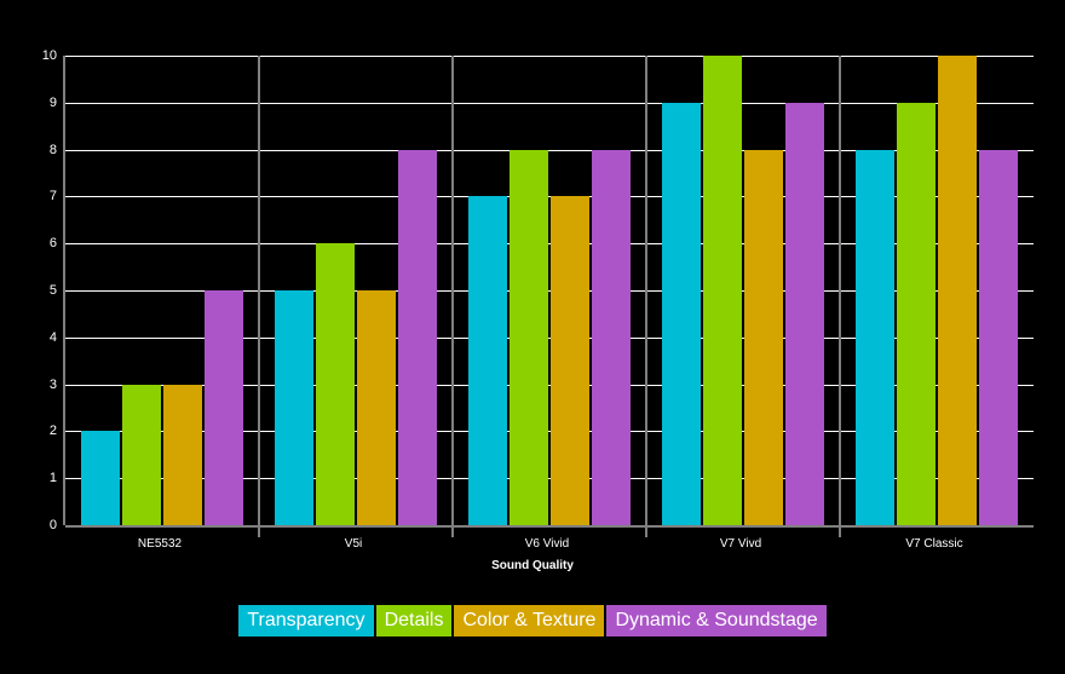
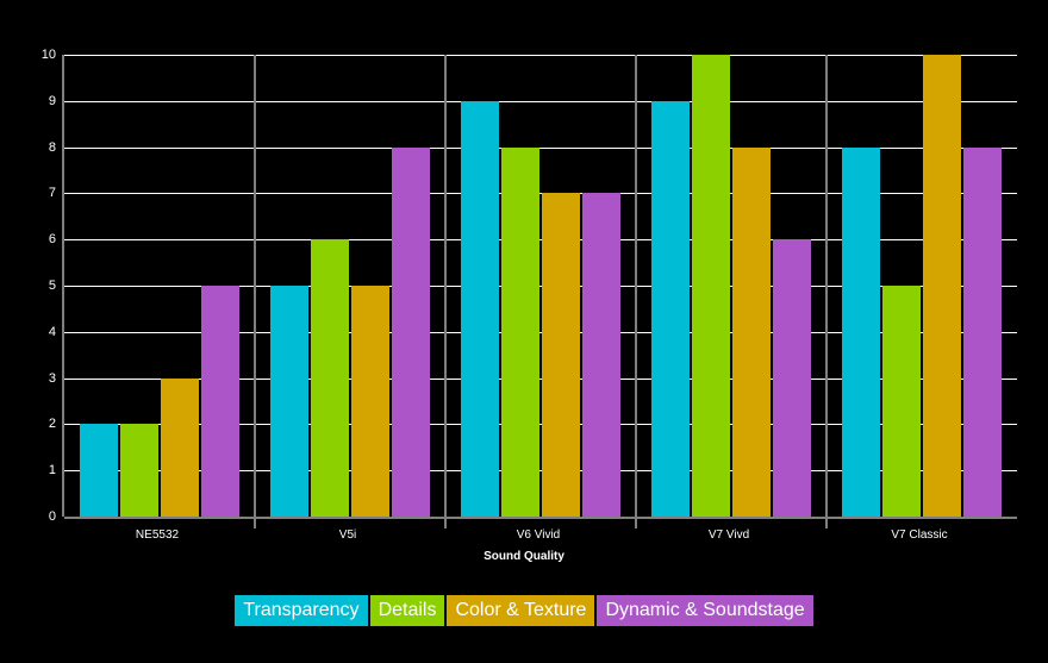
Details/NE5532: 3 -> 2
Transparency/V6 Vivid: 7 -> 9
Dynamic & Soundstage/V6 Vivid: 8 -> 7
Dynamic & Soundstage/V7 Vivd: 9 -> 6
Details/V7 Classic: 9 -> 5
